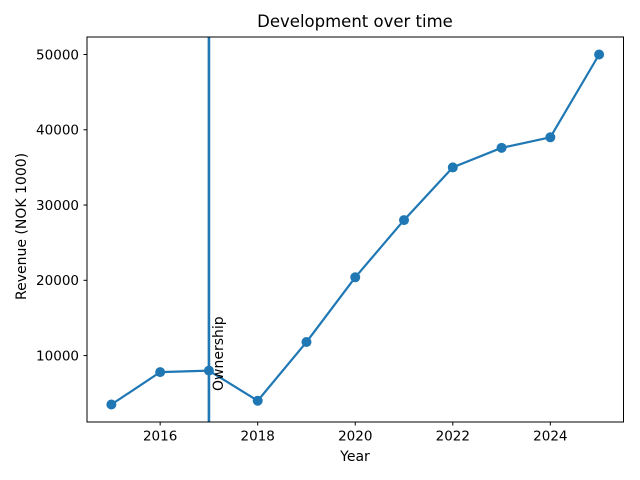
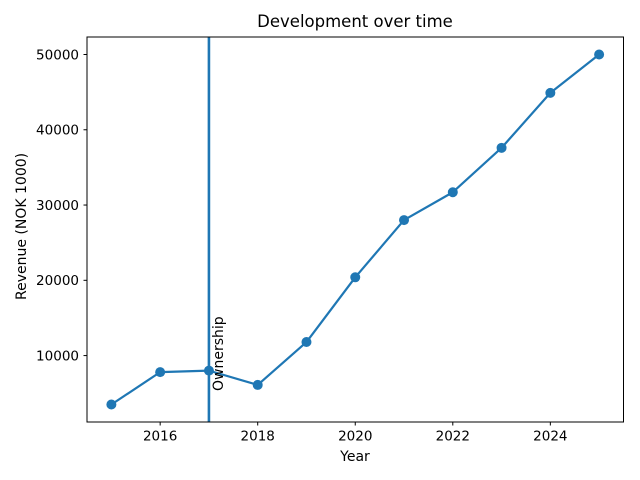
2018: 4000 -> 6000
2022: 35000 -> 32000
2024: 39000 -> 45000
